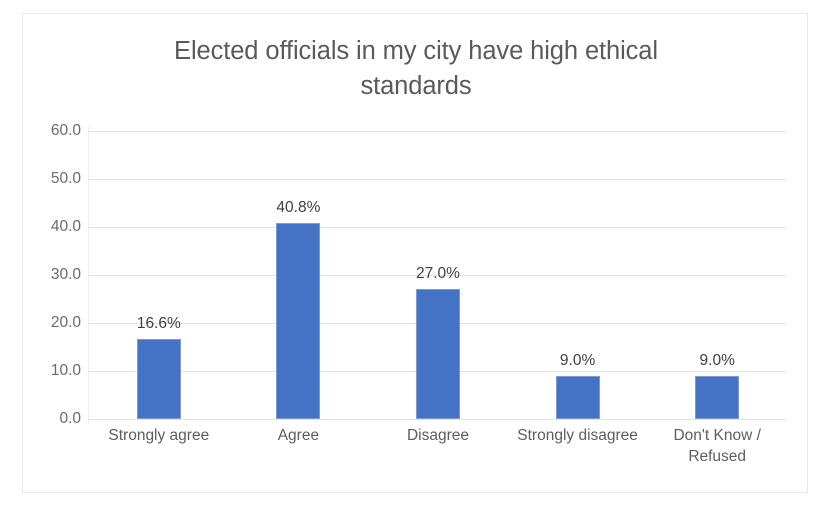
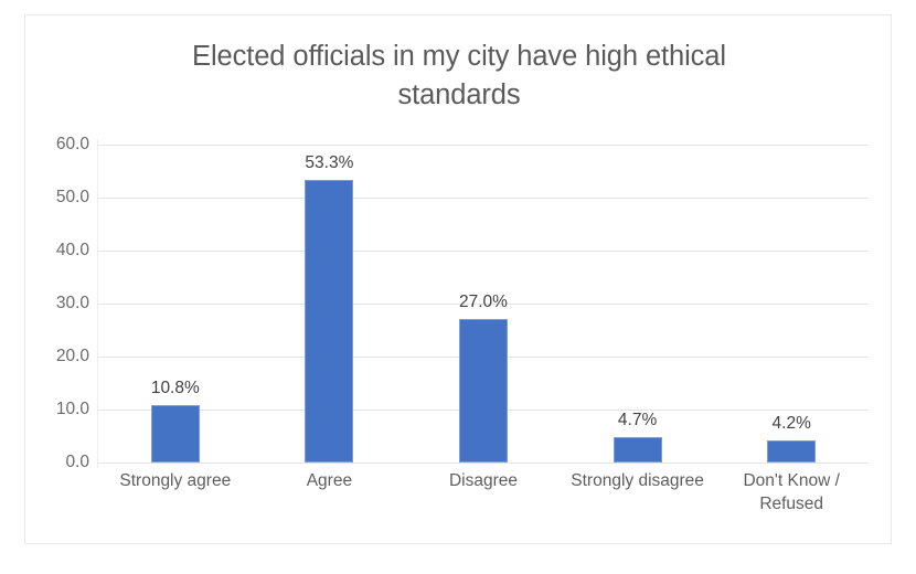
Strongly agree: 16.6% -> 10.8%
Agree: 40.8% -> 53.3%
Strongly disagree: 9.0% -> 4.7%
Don't Know / Refused: 9.0% -> 4.2%
